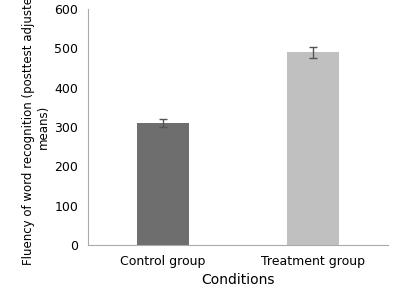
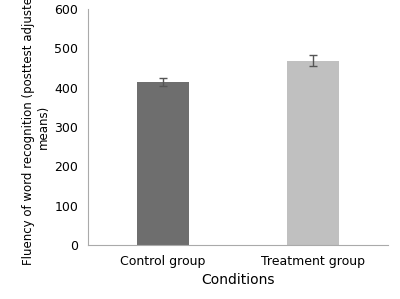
Control group: 310 -> 415
Treatment group: 490 -> 468
